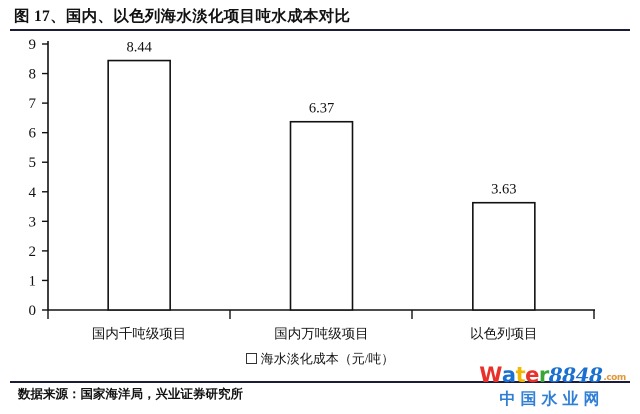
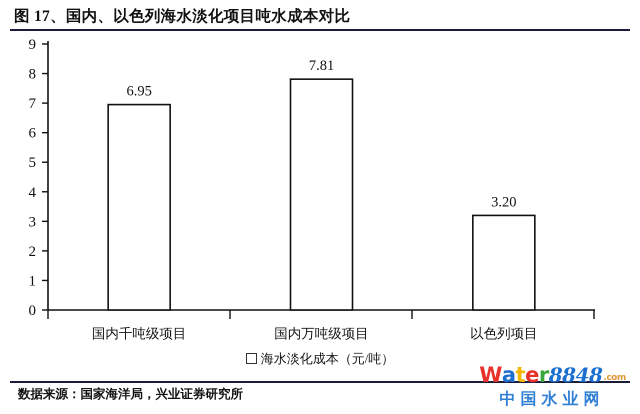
国内千吨级项目: 8.44 -> 6.95
国内万吨级项目: 6.37 -> 7.81
以色列项目: 3.63 -> 3.20
